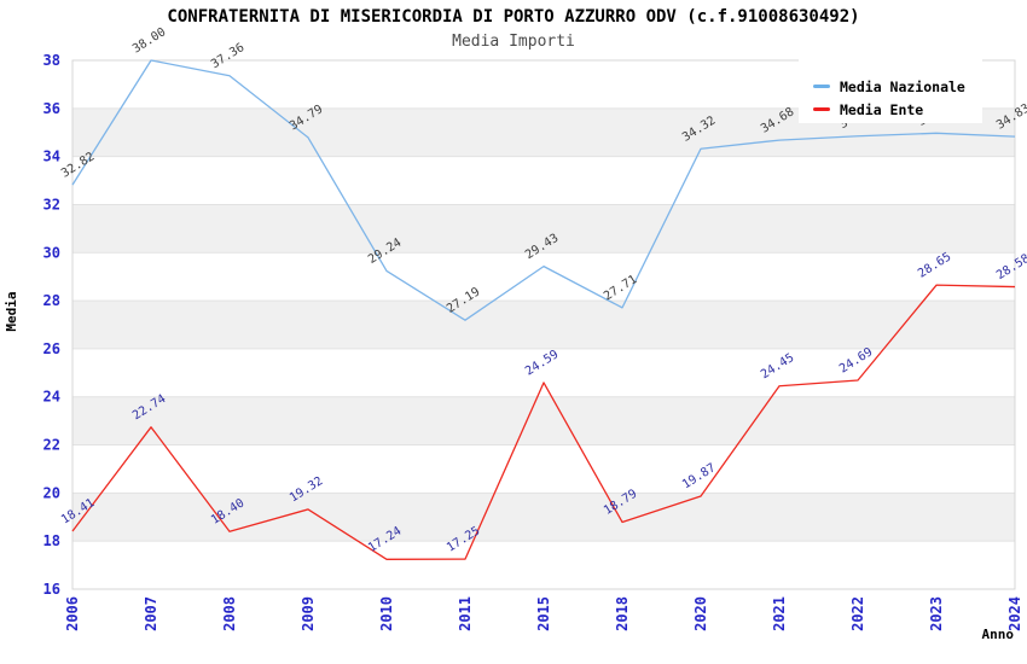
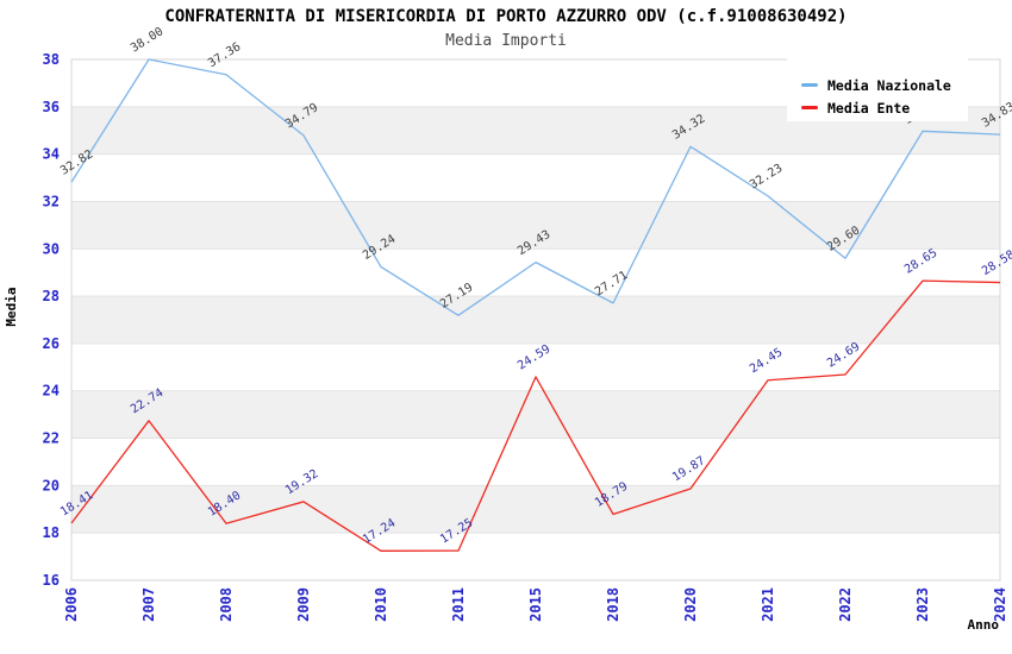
Media Nazionale/2021: 34.68 -> 32.23
Media Nazionale/2022: 34.85 -> 29.60
